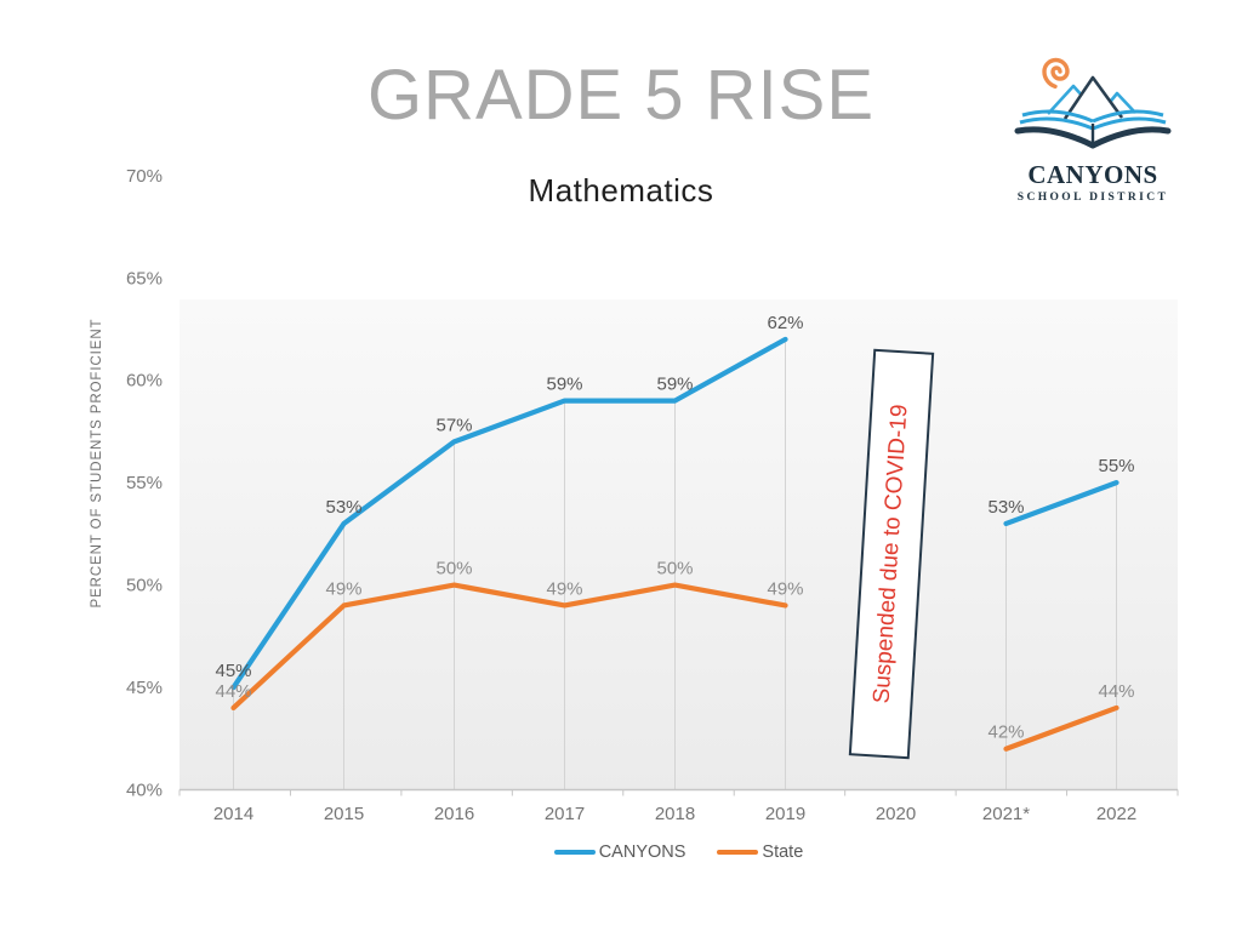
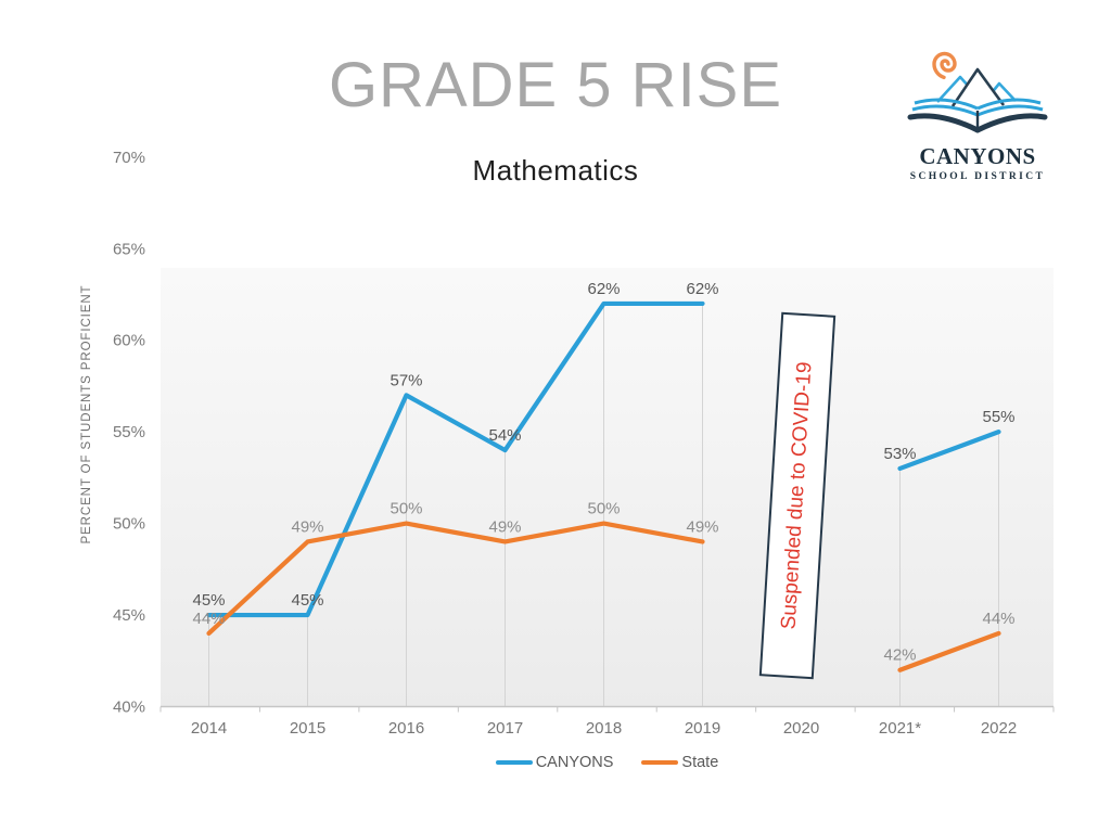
CANYONS/2015: 53% -> 45%
CANYONS/2017: 59% -> 54%
CANYONS/2018: 59% -> 62%
